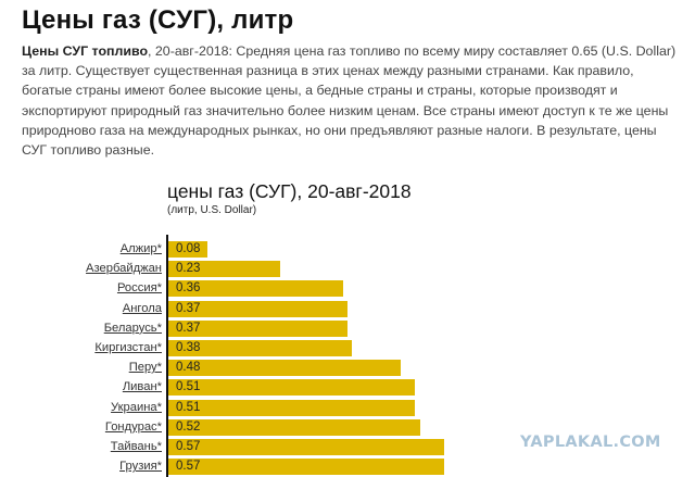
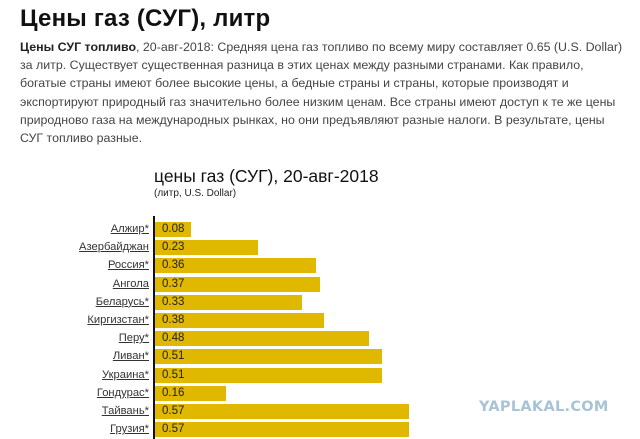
Беларусь*: 0.37 -> 0.33
Гондурас*: 0.52 -> 0.16
